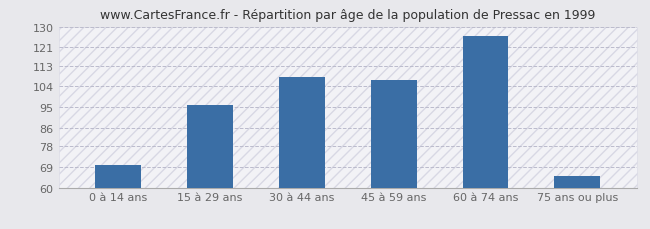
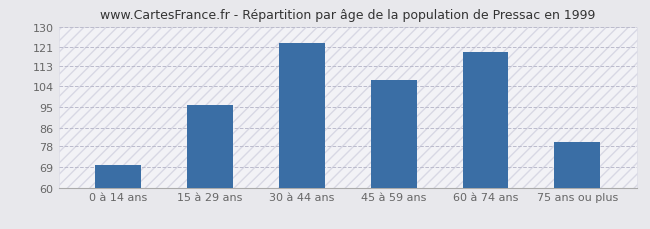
30 à 44 ans: 108 -> 123
60 à 74 ans: 126 -> 119
75 ans ou plus: 65 -> 80
